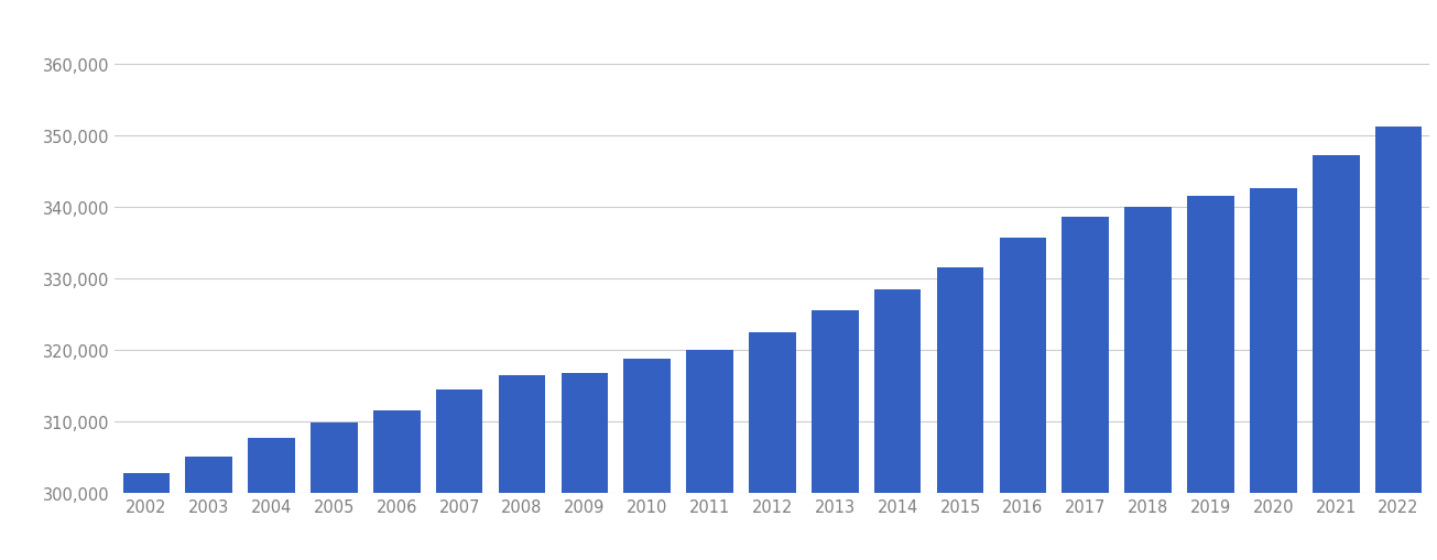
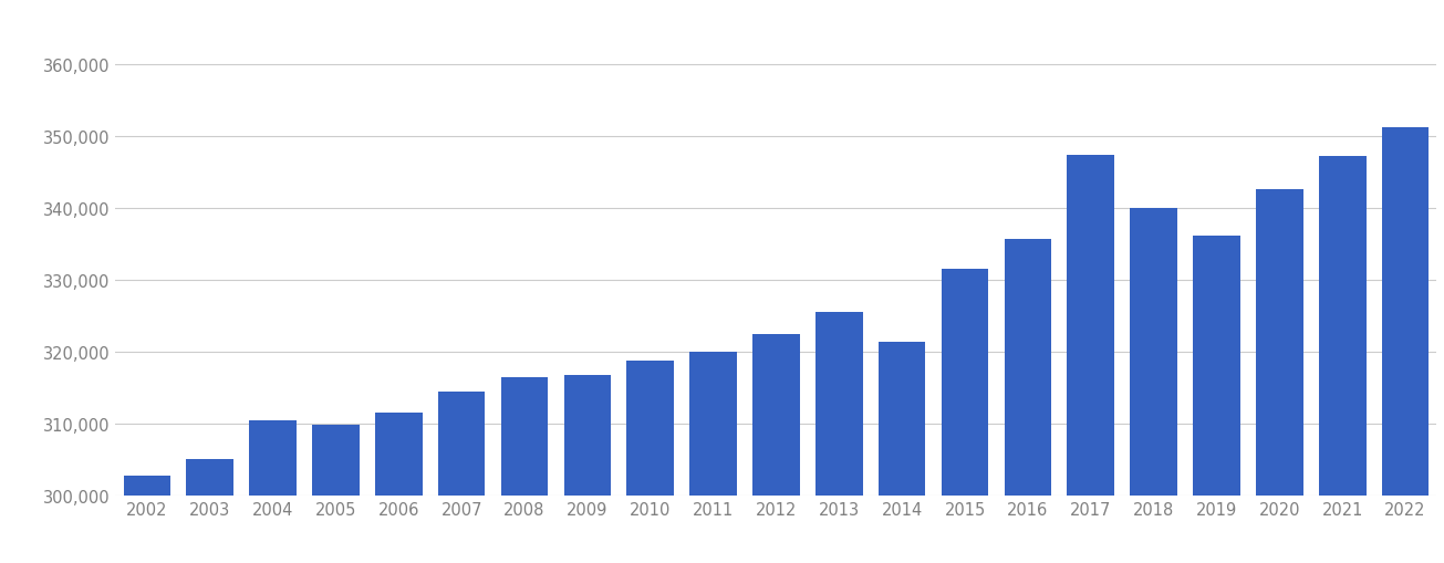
2004: 307,700 -> 310,400
2014: 328,500 -> 321,400
2017: 338,700 -> 347,400
2019: 341,600 -> 336,200
